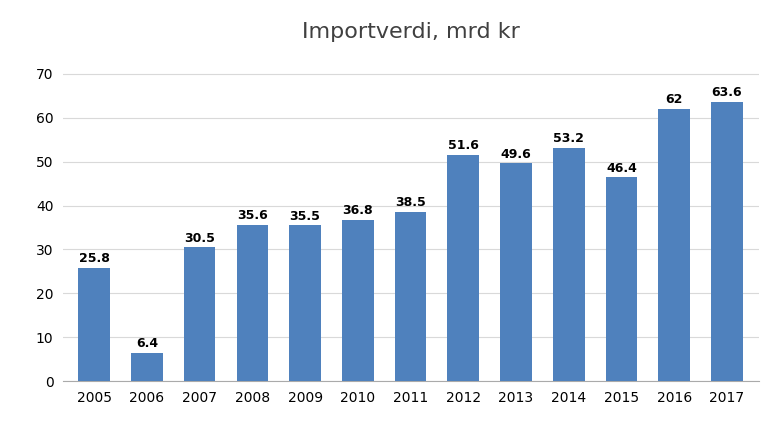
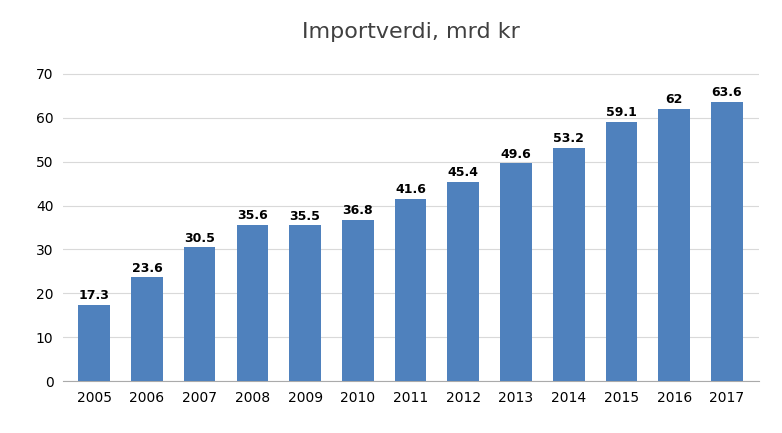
2005: 25.8 -> 17.3
2006: 6.4 -> 23.6
2011: 38.5 -> 41.6
2012: 51.6 -> 45.4
2015: 46.4 -> 59.1
